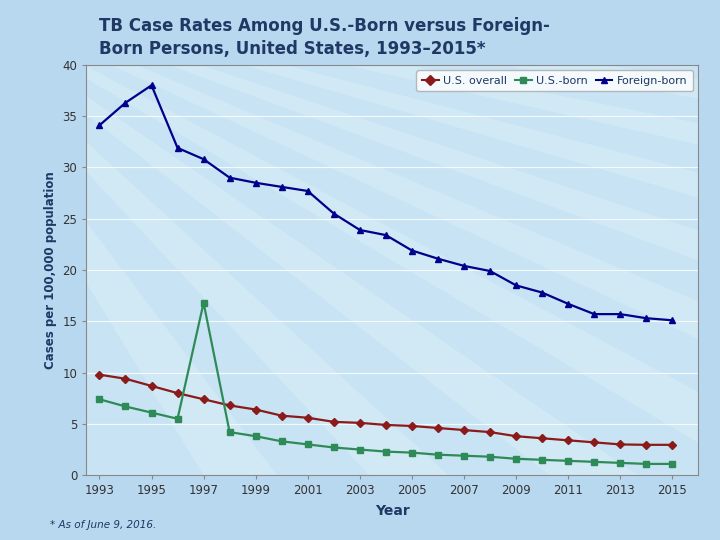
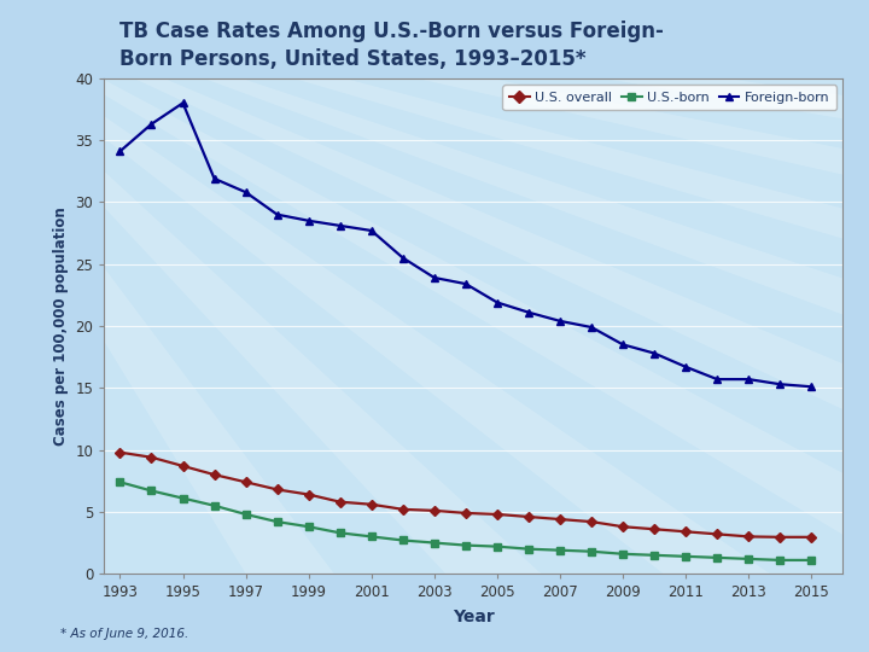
U.S.-born/1997: 16.8 -> 4.8
